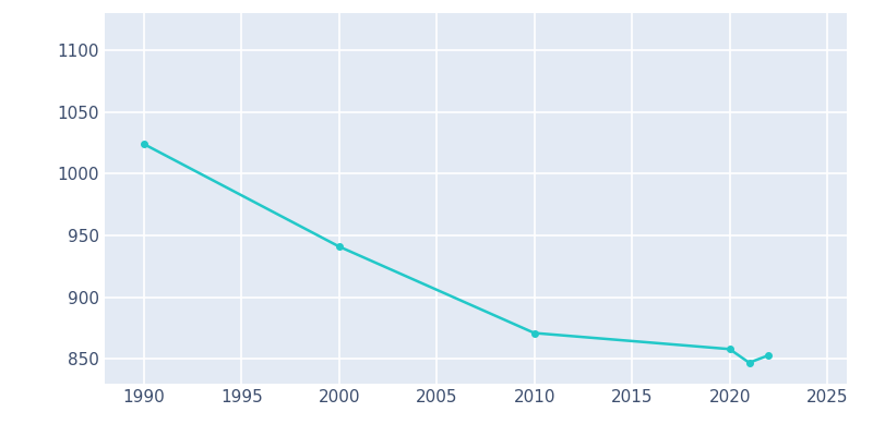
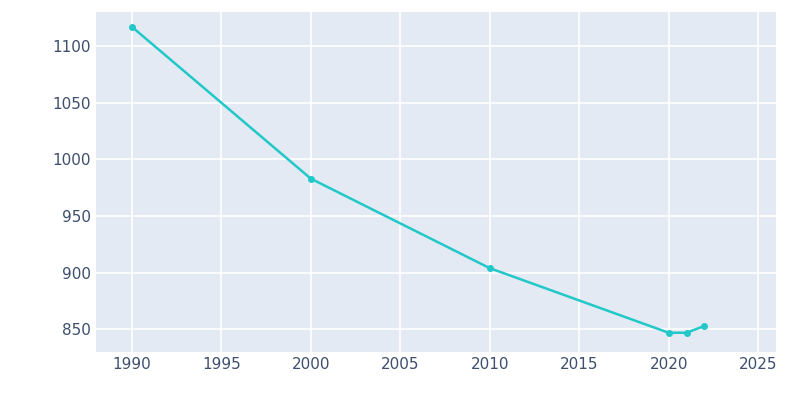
1990: 1024 -> 1117
2000: 941 -> 983
2010: 871 -> 904
2020: 858 -> 847
